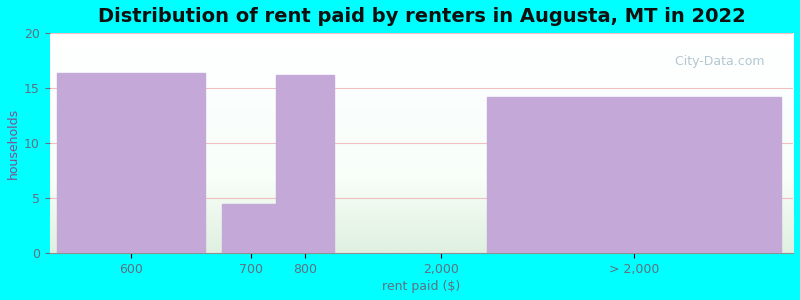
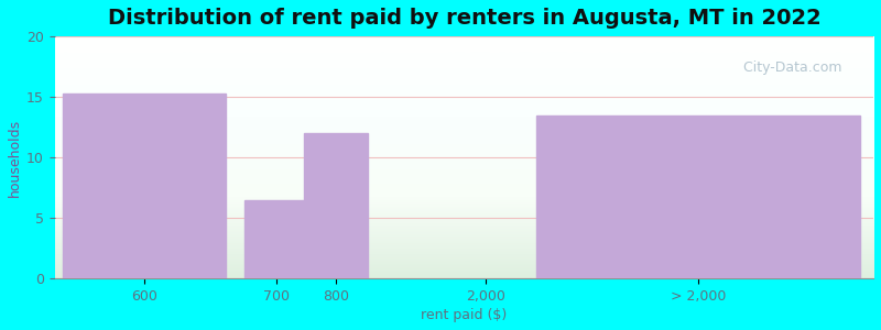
600: 16.4 -> 15.3
700: 4.5 -> 6.5
800: 16.2 -> 12.0
> 2,000: 14.2 -> 13.5
